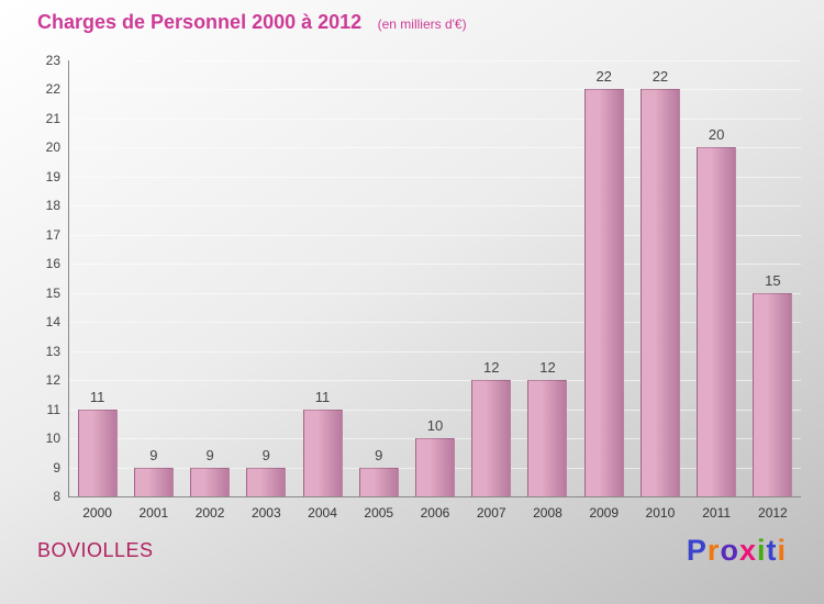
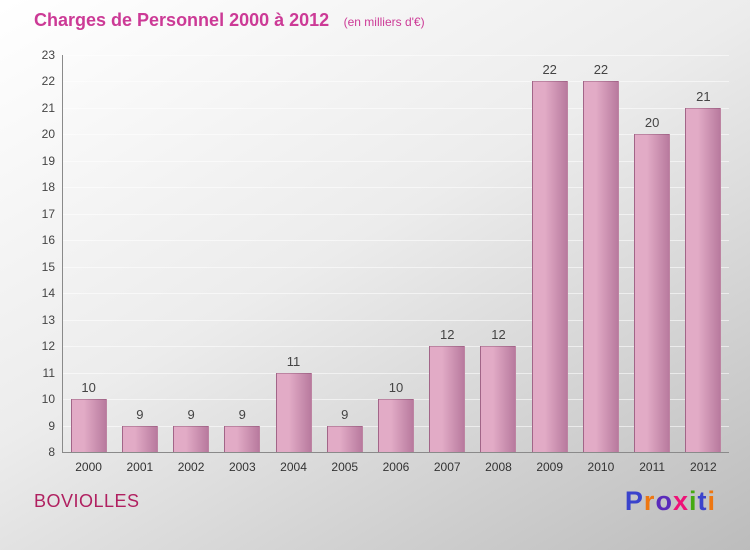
2000: 11 -> 10
2012: 15 -> 21
